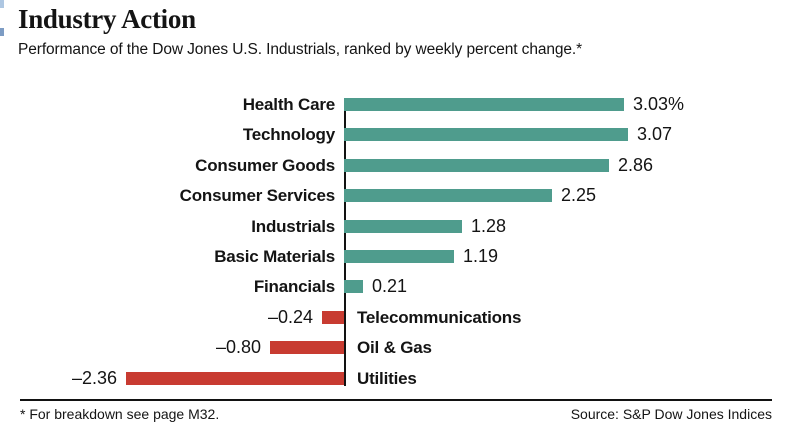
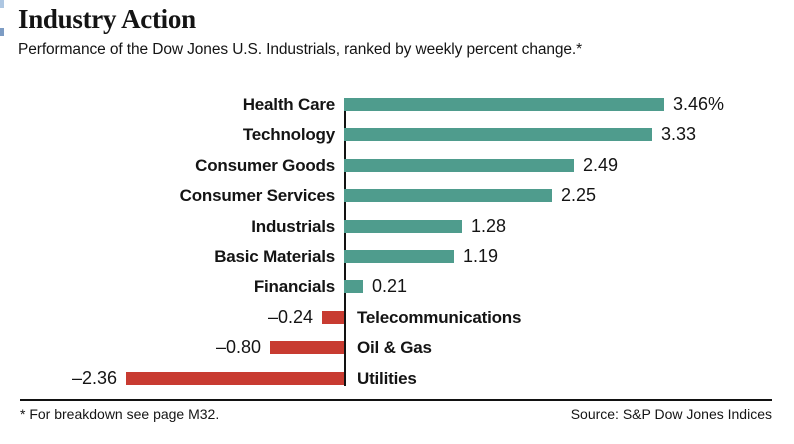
Health Care: 3.03% -> 3.46%
Technology: 3.07 -> 3.33
Consumer Goods: 2.86 -> 2.49
